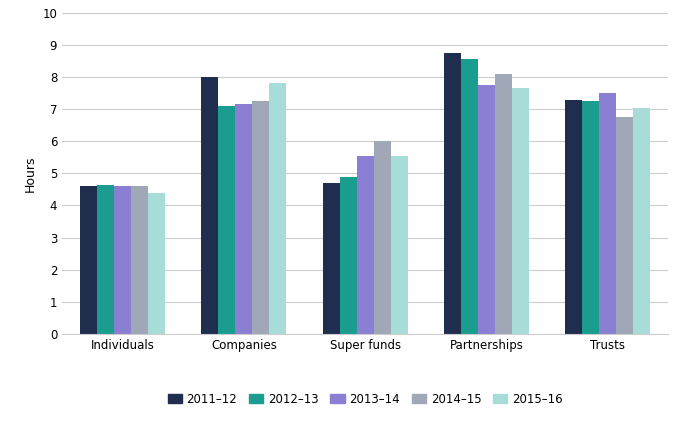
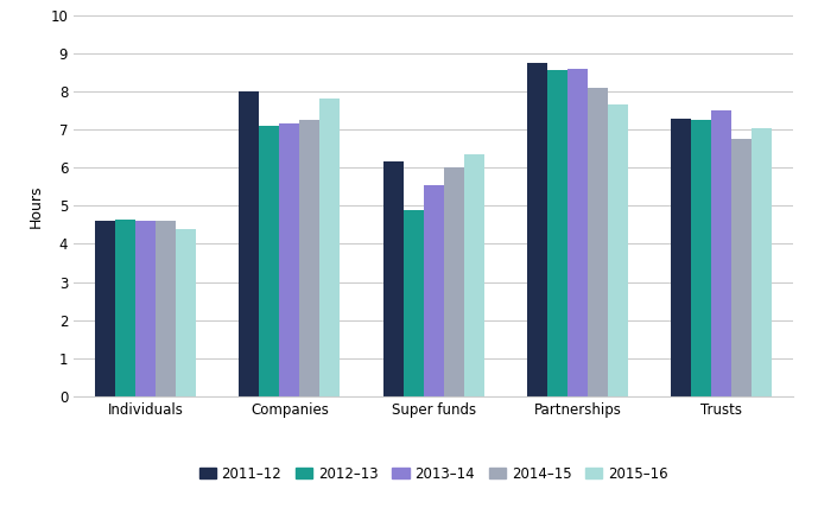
2011–12/Super funds: 4.70 -> 6.15
2015–16/Super funds: 5.55 -> 6.35
2013–14/Partnerships: 7.75 -> 8.60
